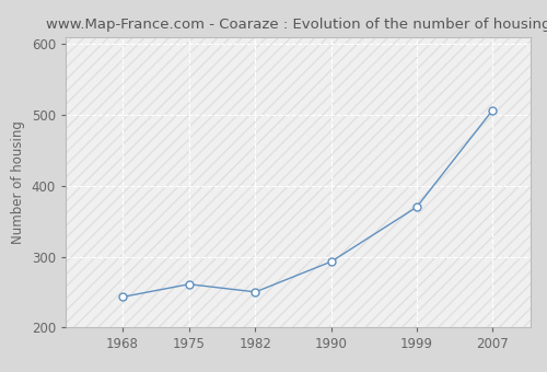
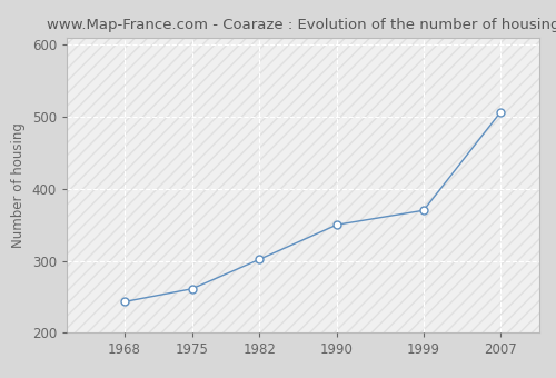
1982: 250 -> 302
1990: 293 -> 350
